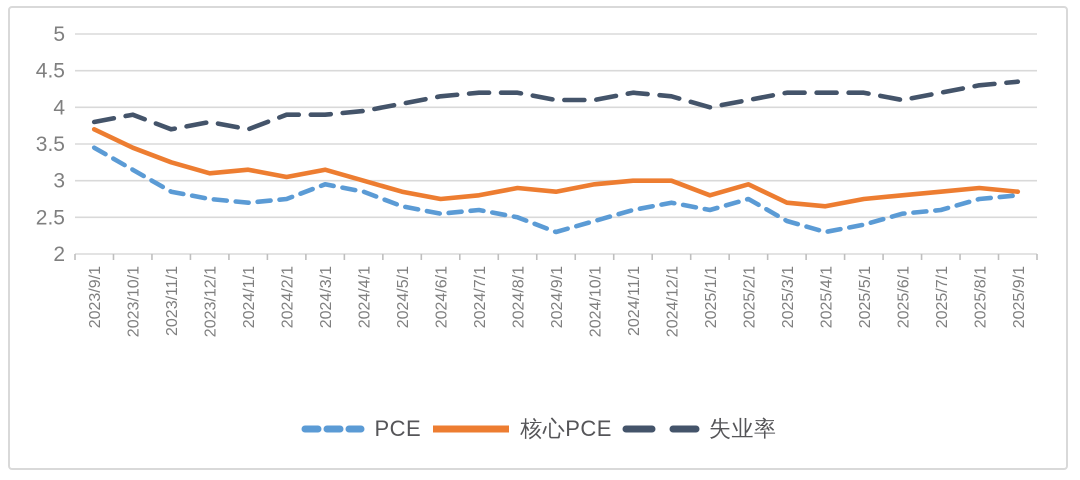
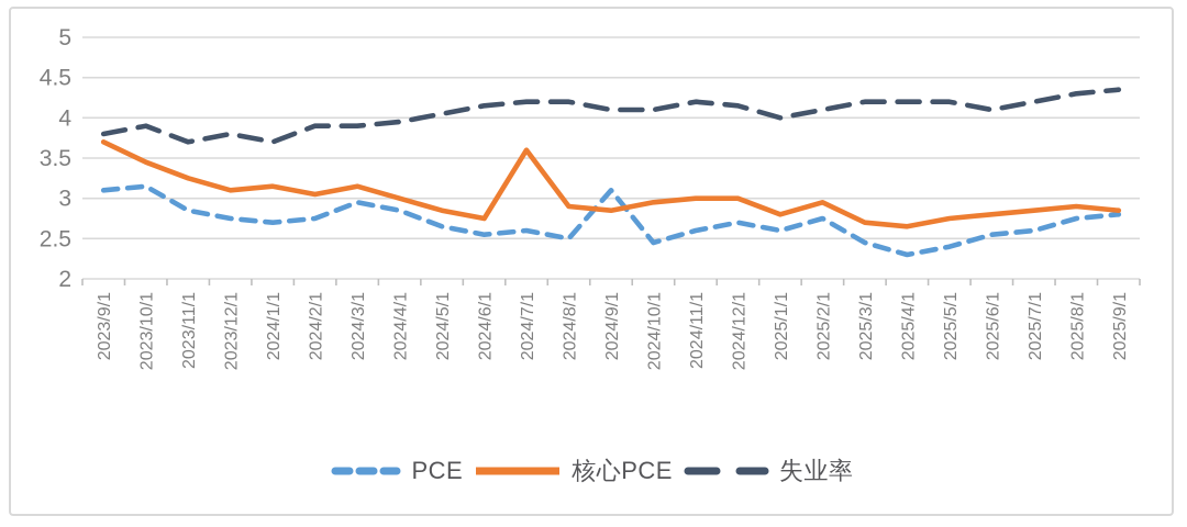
PCE/2023/9/1: 3.5 -> 3.1
核心PCE/2024/7/1: 2.8 -> 3.6
PCE/2024/9/1: 2.3 -> 3.1
